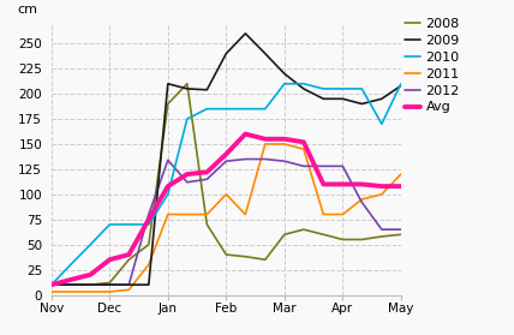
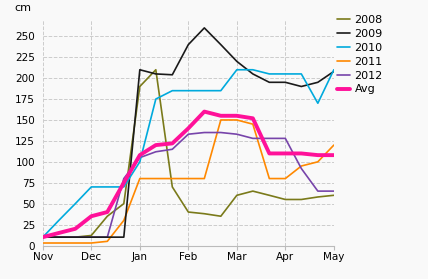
2012/Jan: 134 -> 105
2011/Feb: 100 -> 80
